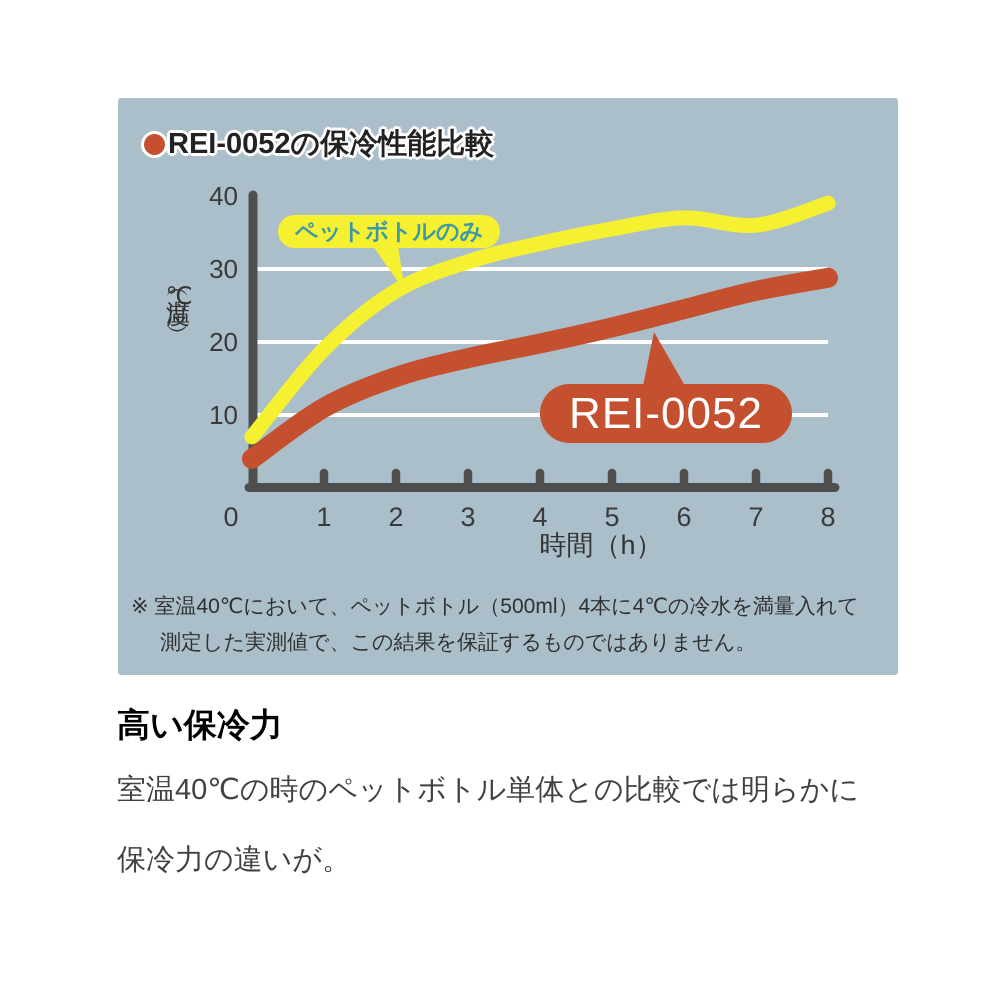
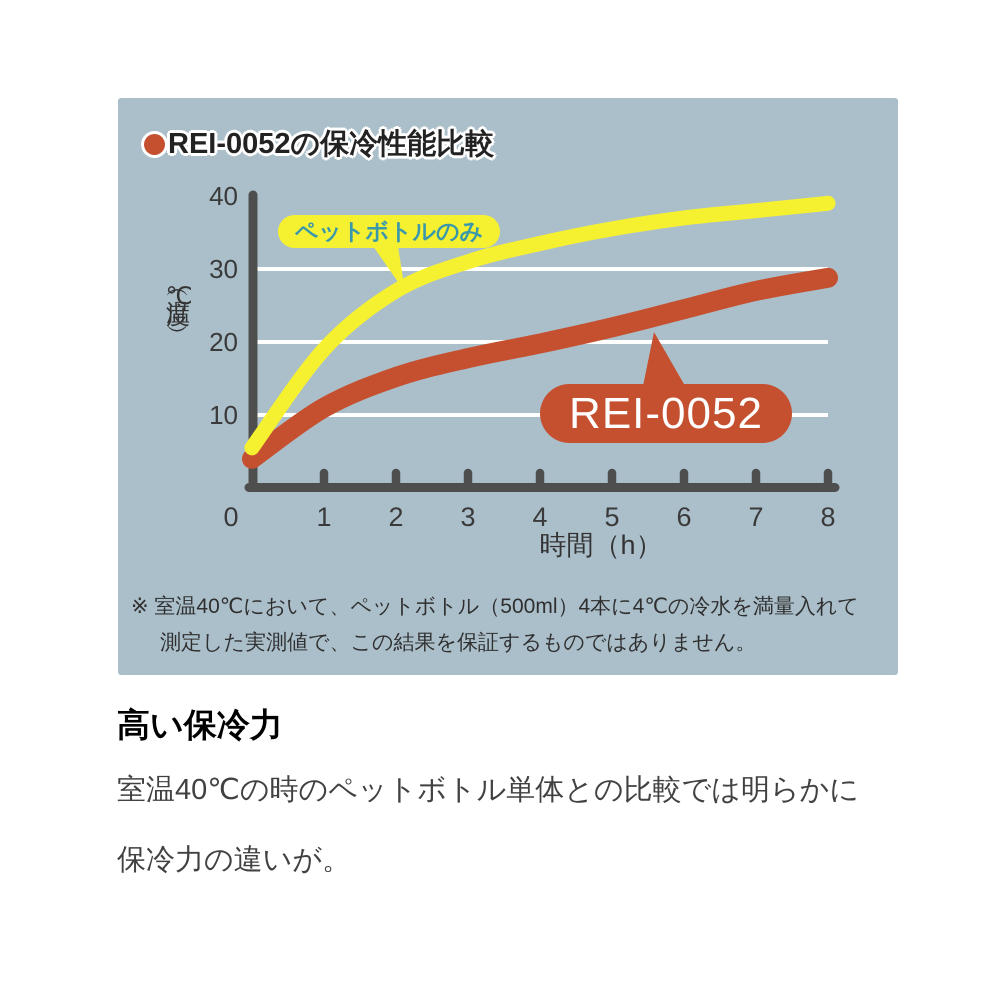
ペットボトルのみ/0: 7 -> 6
ペットボトルのみ/7: 36 -> 38
